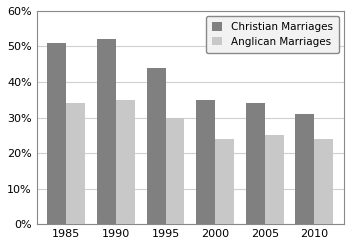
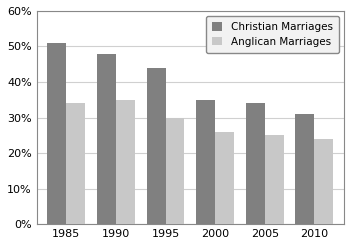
Christian Marriages/1990: 52% -> 48%
Anglican Marriages/2000: 24% -> 26%
